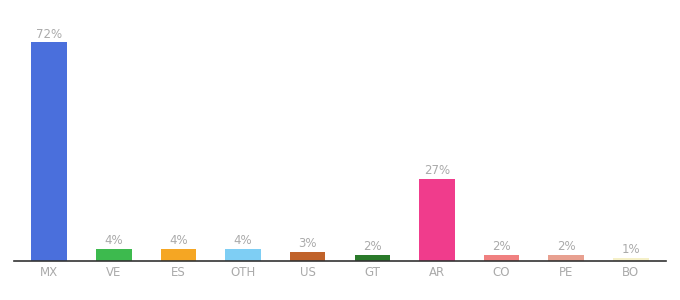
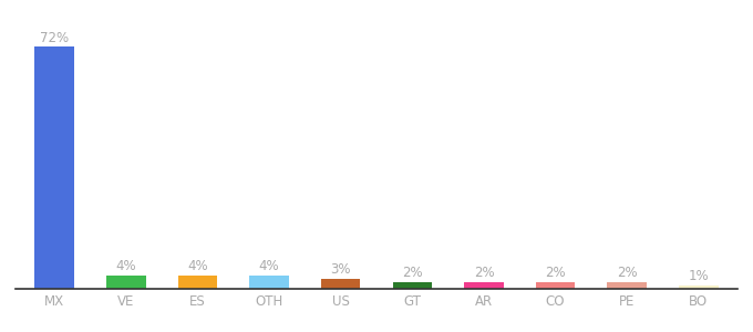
AR: 27% -> 2%
